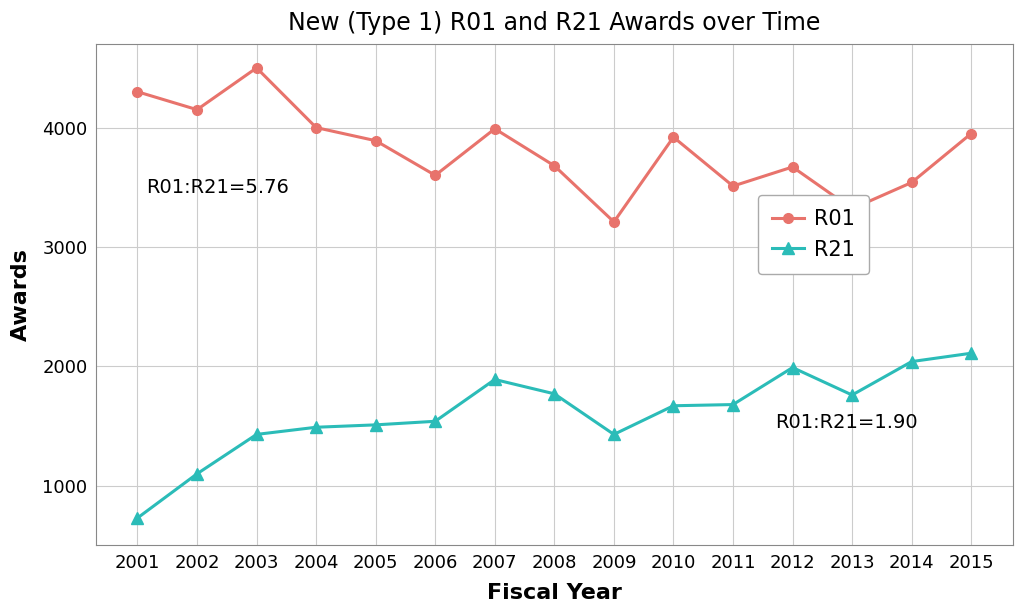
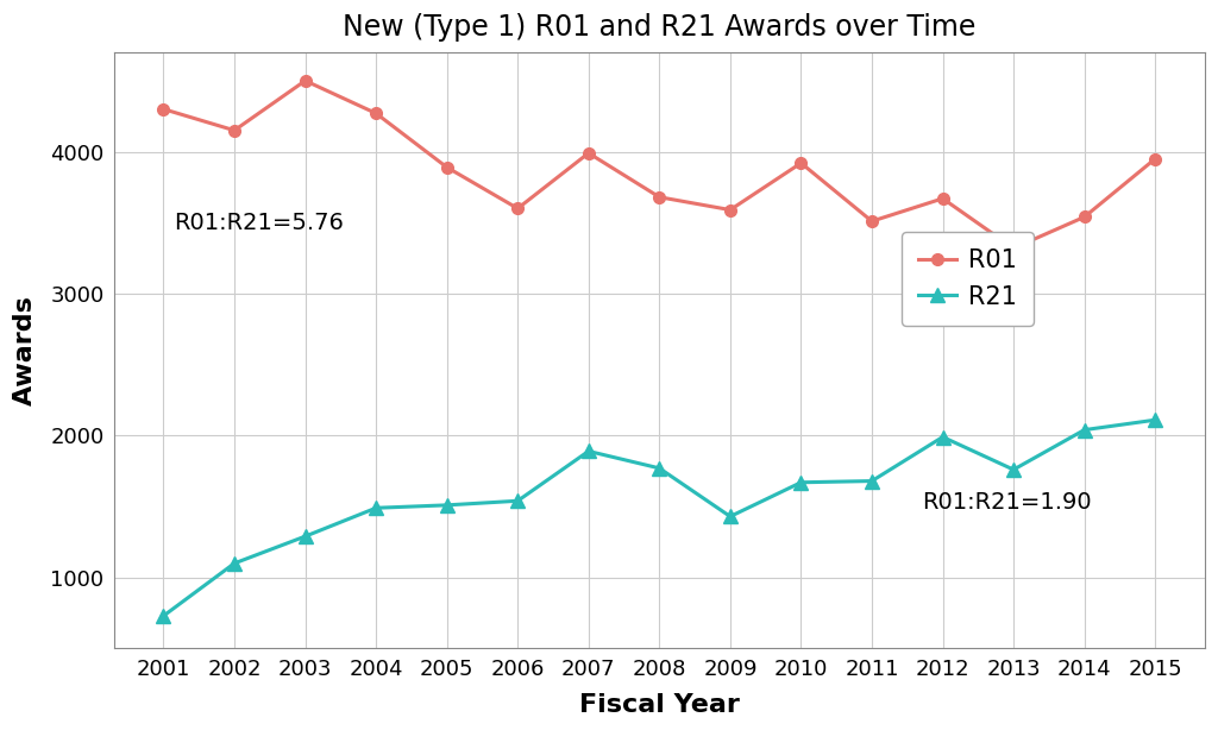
R21/2003: 1430 -> 1290
R01/2004: 4000 -> 4270
R01/2009: 3210 -> 3590
